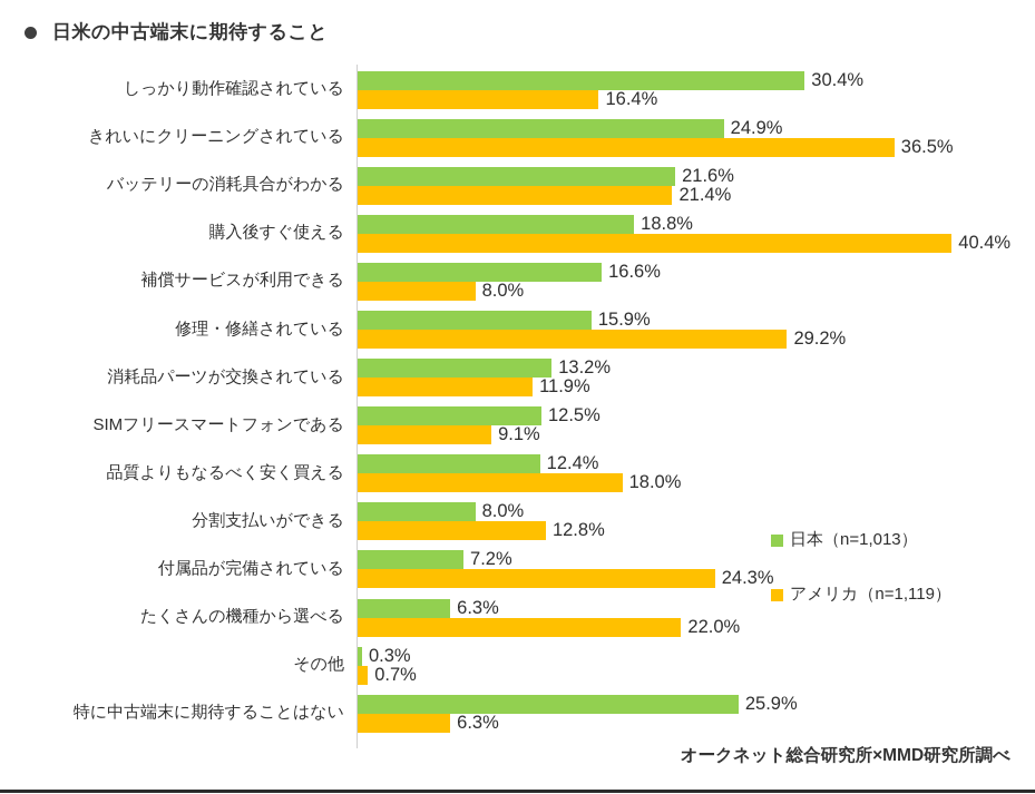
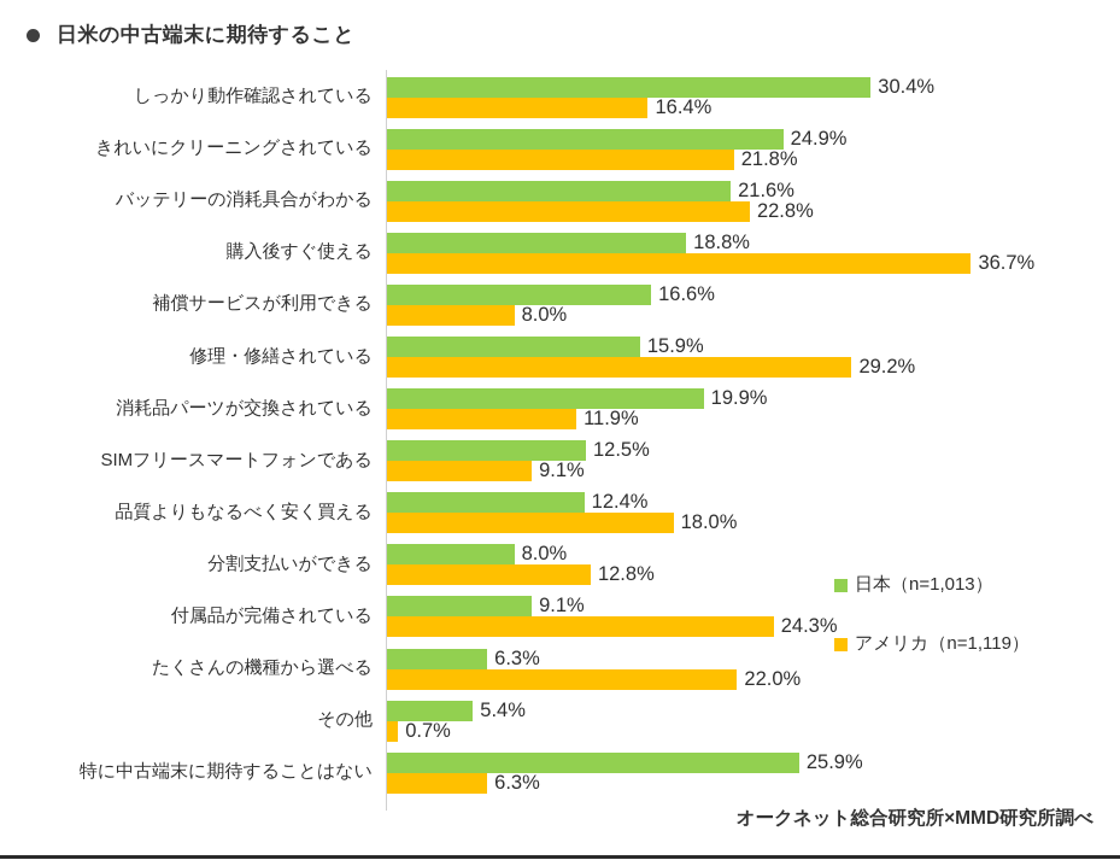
アメリカ（n=1,119）/きれいにクリーニングされている: 36.5% -> 21.8%
アメリカ（n=1,119）/バッテリーの消耗具合がわかる: 21.4% -> 22.8%
アメリカ（n=1,119）/購入後すぐ使える: 40.4% -> 36.7%
日本（n=1,013）/消耗品パーツが交換されている: 13.2% -> 19.9%
日本（n=1,013）/付属品が完備されている: 7.2% -> 9.1%
日本（n=1,013）/その他: 0.3% -> 5.4%
